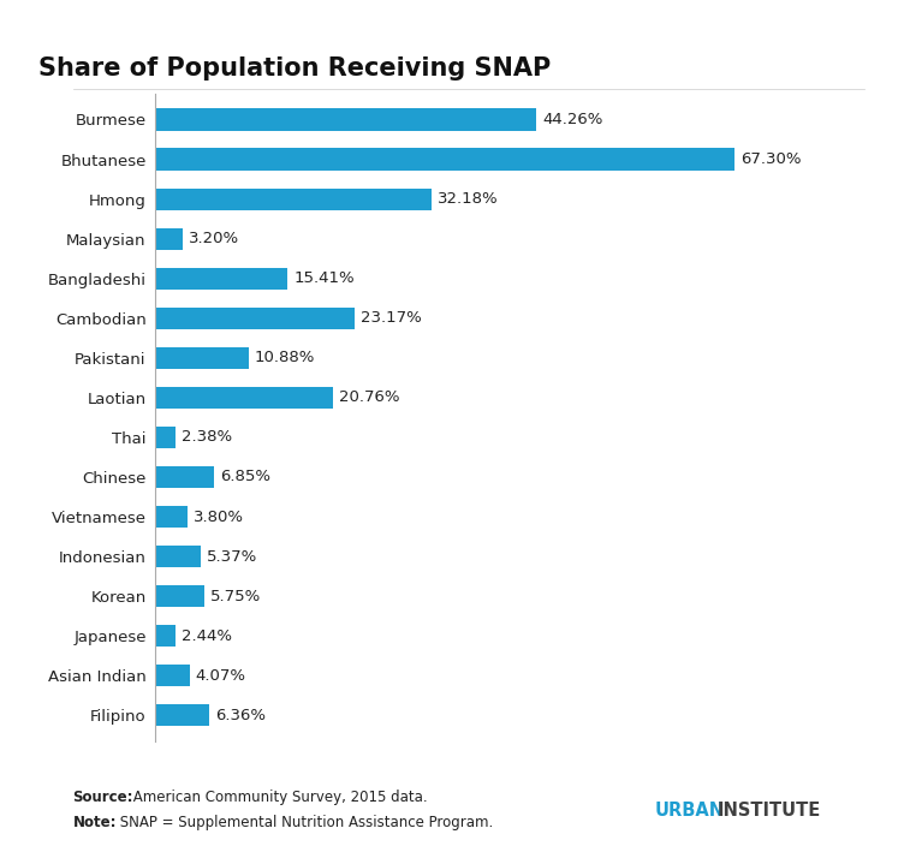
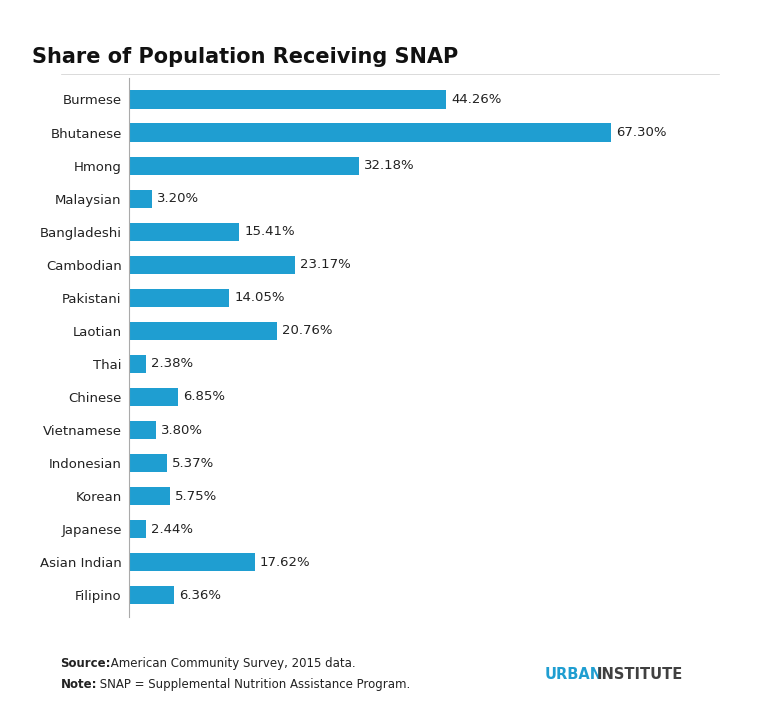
Pakistani: 10.88% -> 14.05%
Asian Indian: 4.07% -> 17.62%
